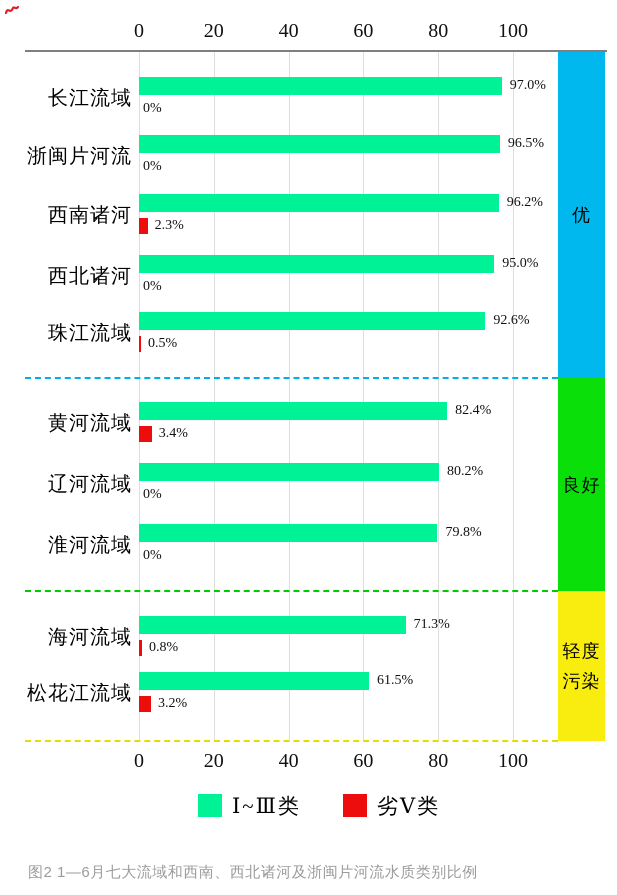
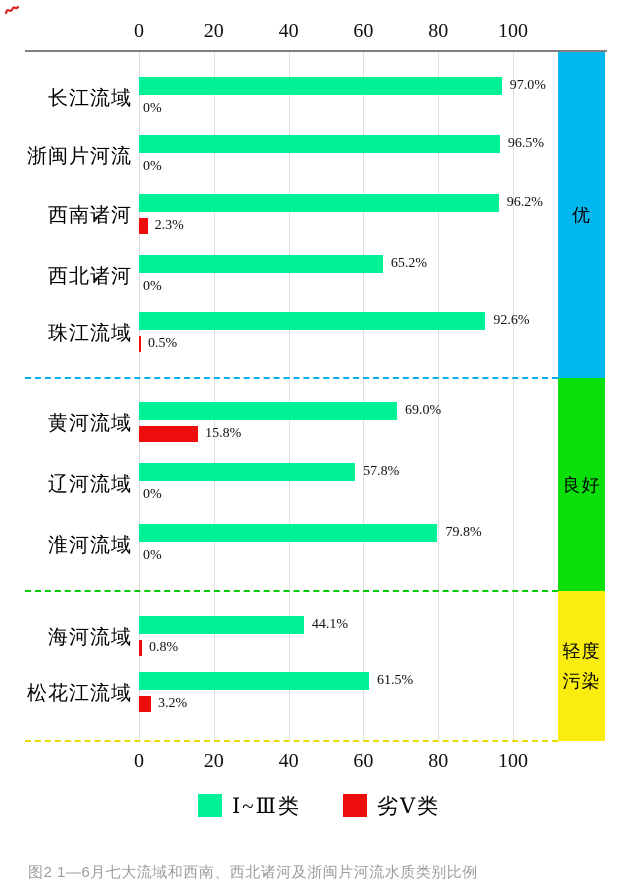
Ⅰ~Ⅲ类/西北诸河: 95.0% -> 65.2%
Ⅰ~Ⅲ类/黄河流域: 82.4% -> 69.0%
劣Ⅴ类/黄河流域: 3.4% -> 15.8%
Ⅰ~Ⅲ类/辽河流域: 80.2% -> 57.8%
Ⅰ~Ⅲ类/海河流域: 71.3% -> 44.1%
